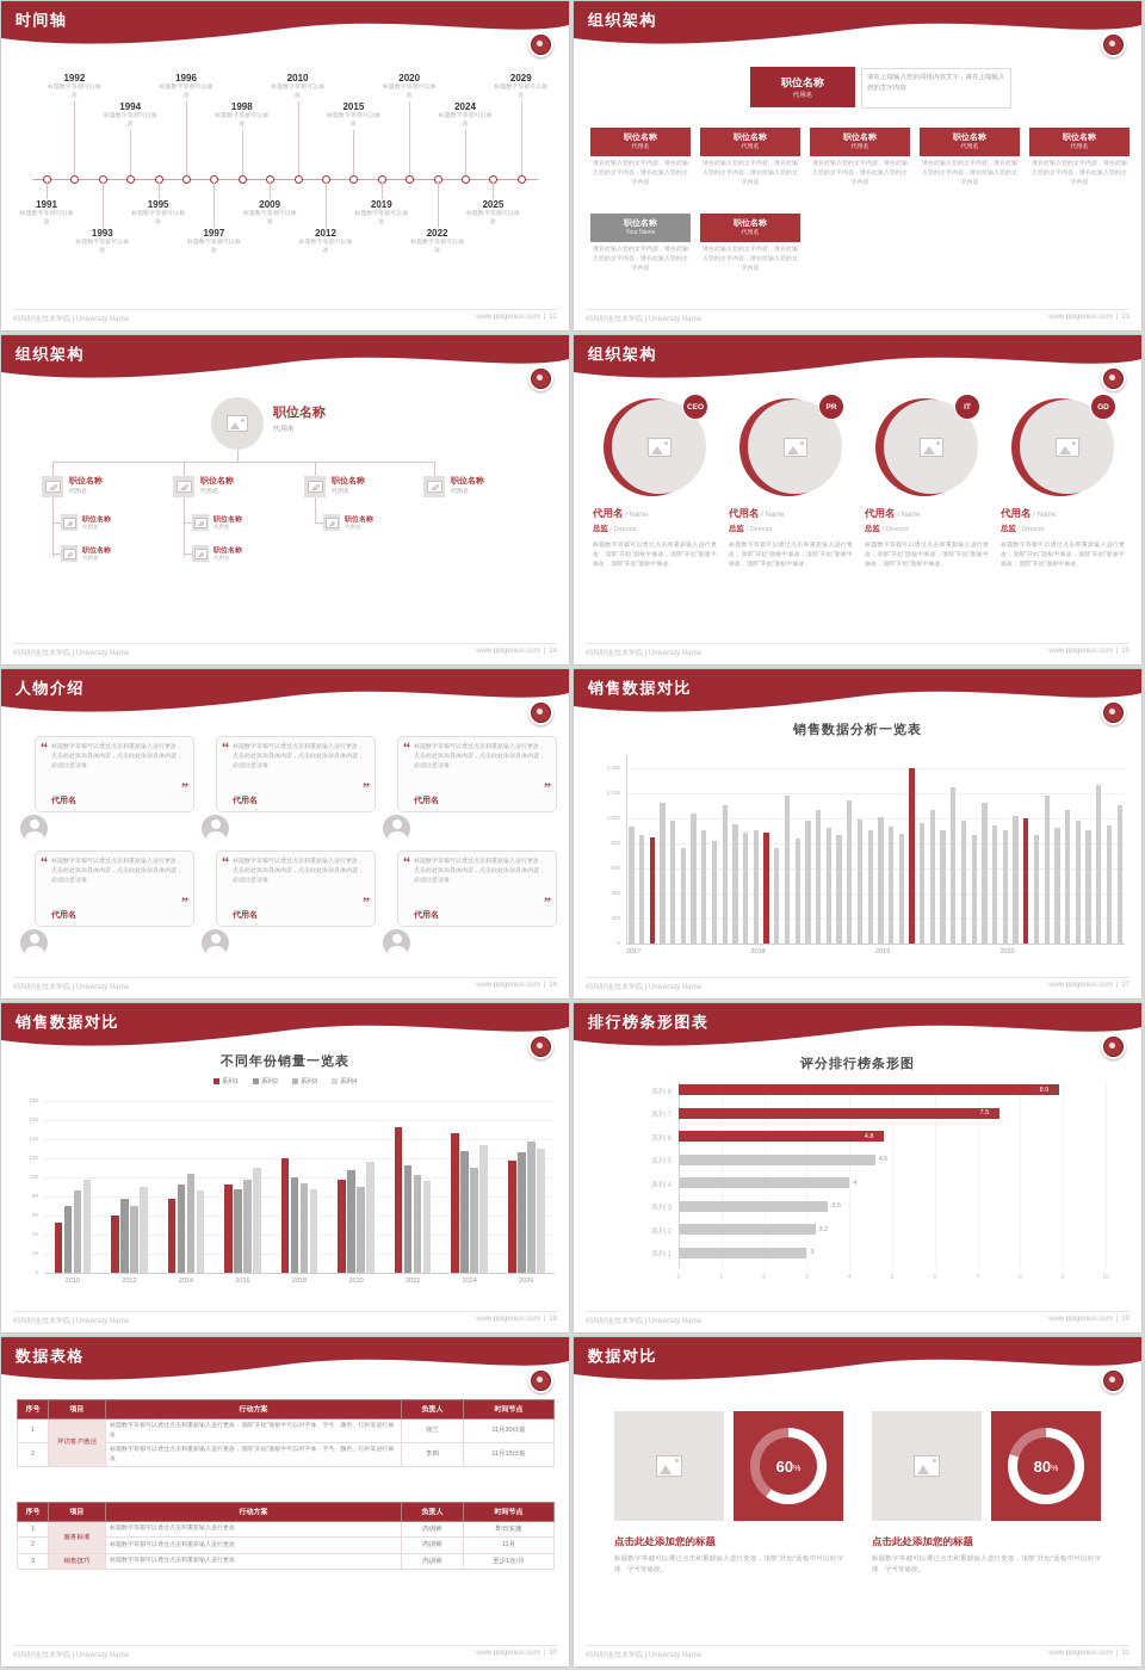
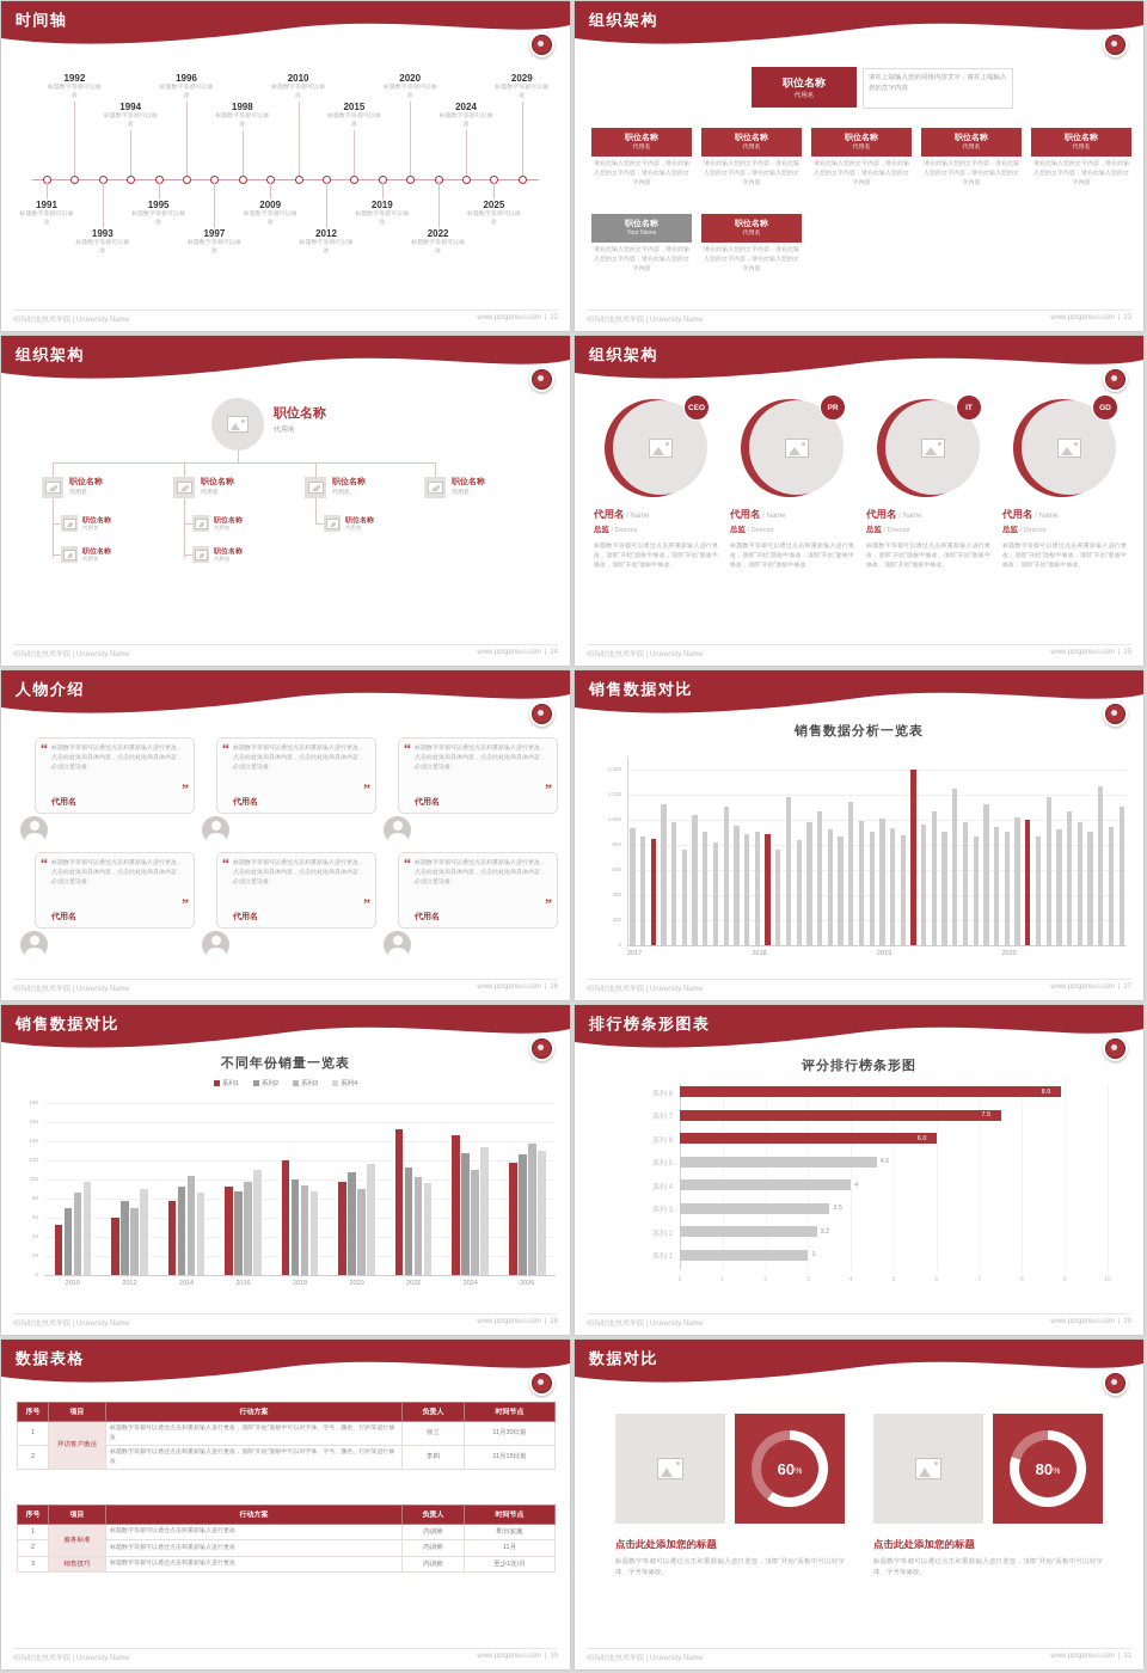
评分排行榜条形图/系列 6: 4.8 -> 6.0
